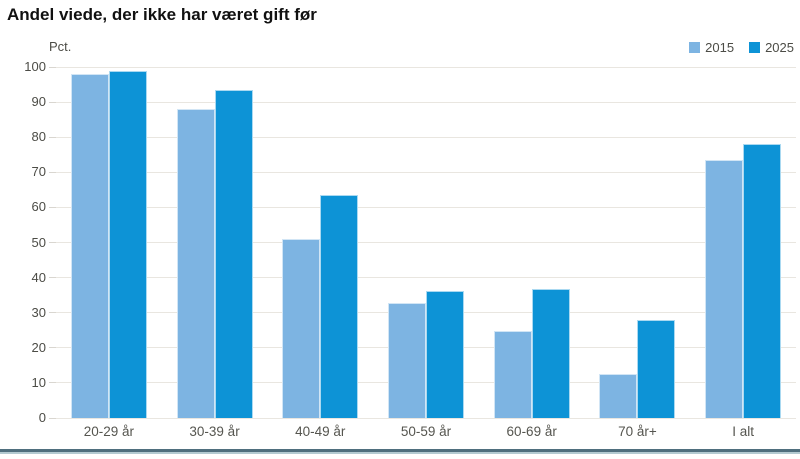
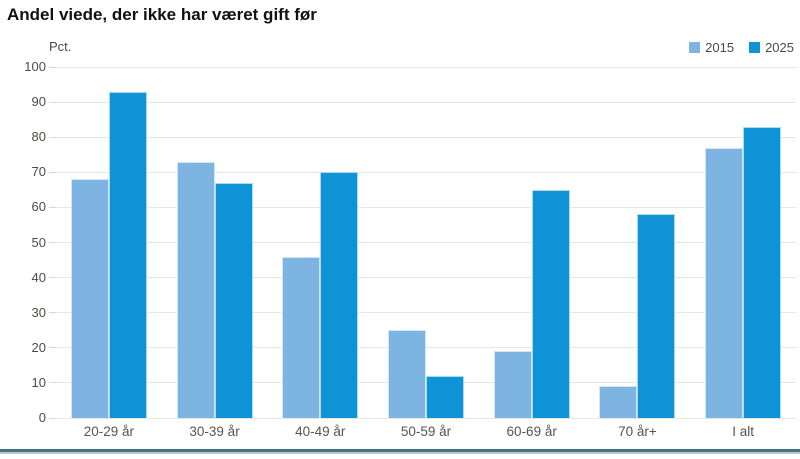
2015/20-29 år: 98 -> 68
2025/20-29 år: 99 -> 93
2015/30-39 år: 88 -> 73
2025/30-39 år: 94 -> 67
2015/40-49 år: 51 -> 46
2025/40-49 år: 64 -> 70
2015/50-59 år: 33 -> 25
2025/50-59 år: 36 -> 12
2015/60-69 år: 25 -> 19
2025/60-69 år: 37 -> 65
2015/70 år+: 13 -> 9
2025/70 år+: 28 -> 58
2015/I alt: 74 -> 77
2025/I alt: 78 -> 83
